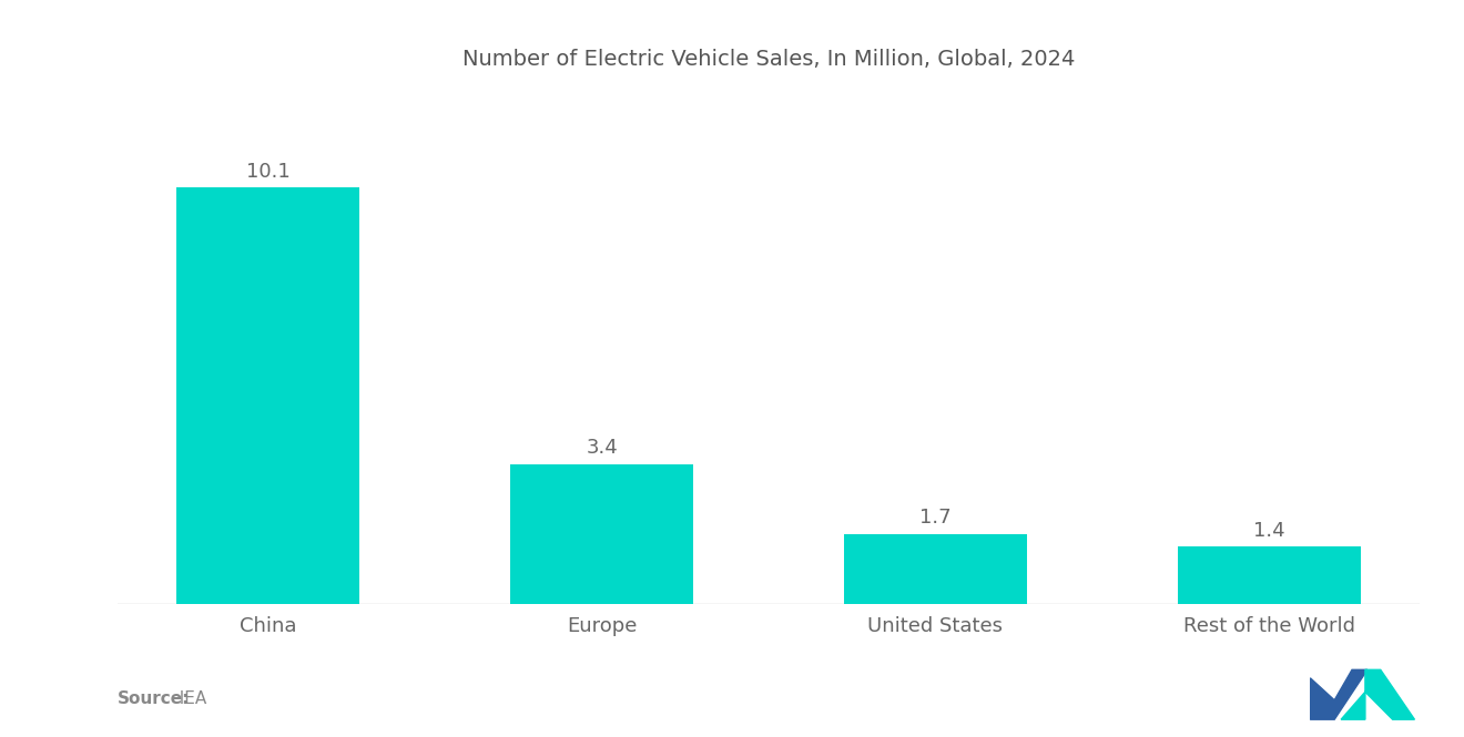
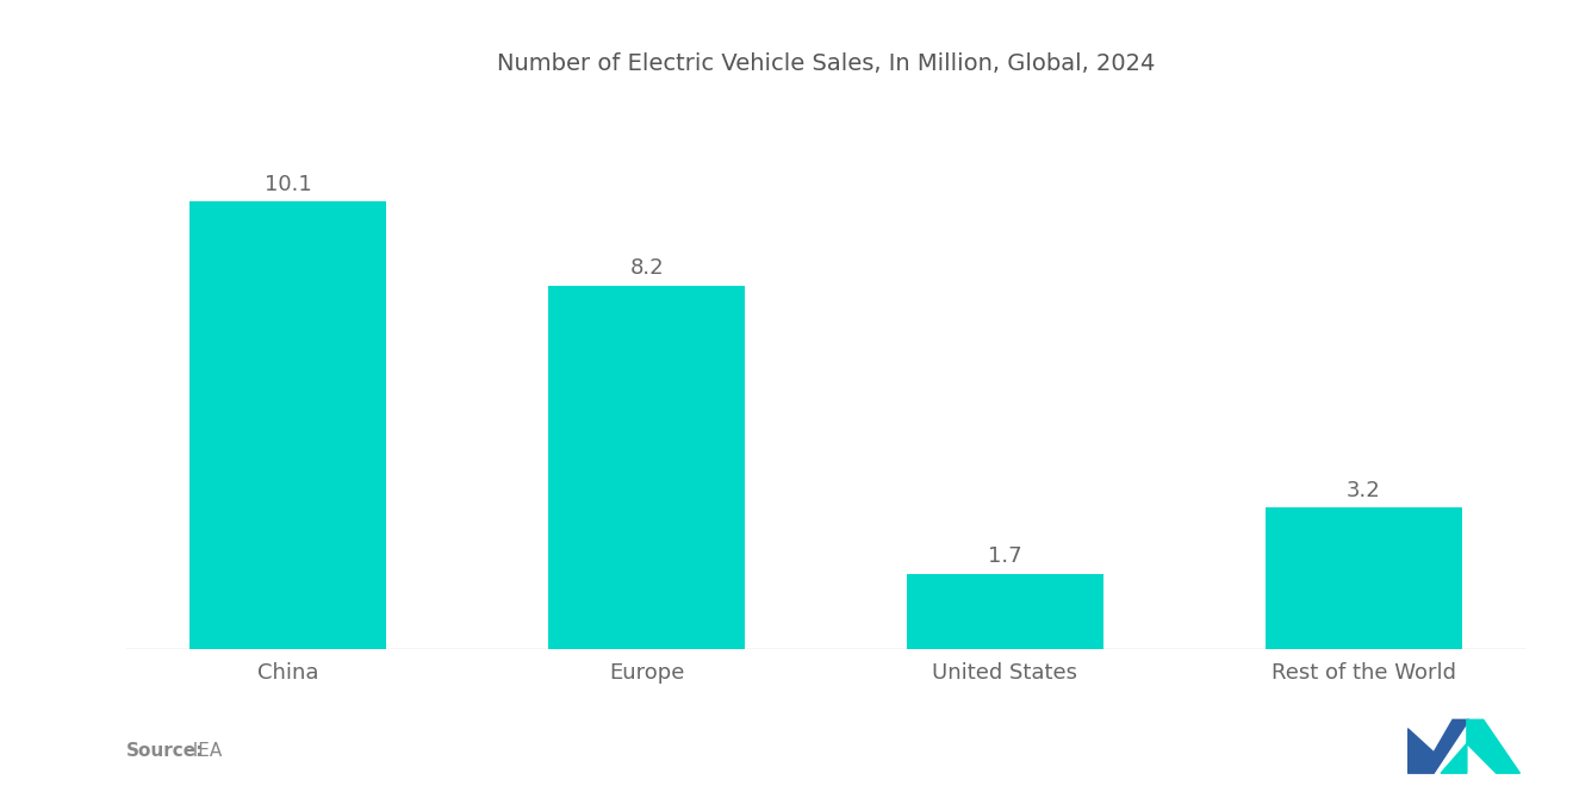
Europe: 3.4 -> 8.2
Rest of the World: 1.4 -> 3.2
